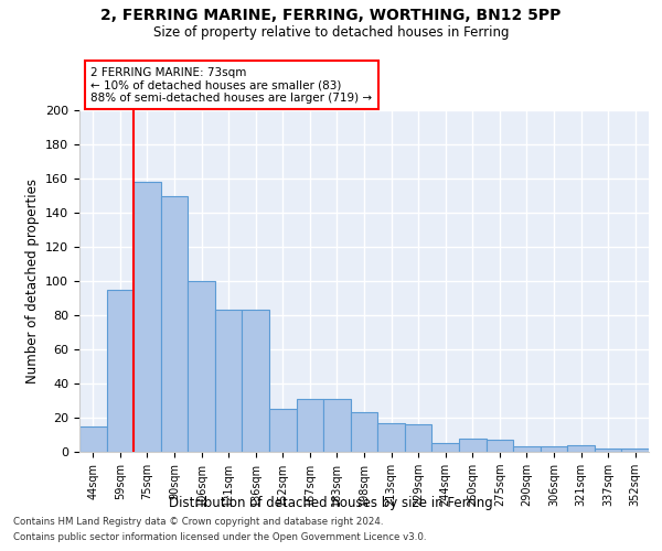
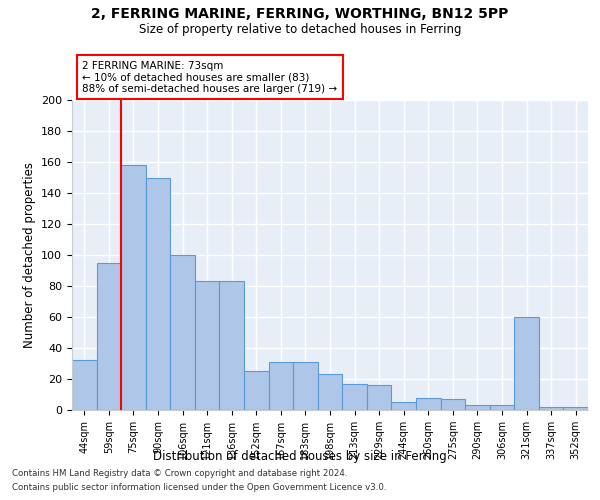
44sqm: 15 -> 32
321sqm: 4 -> 60
